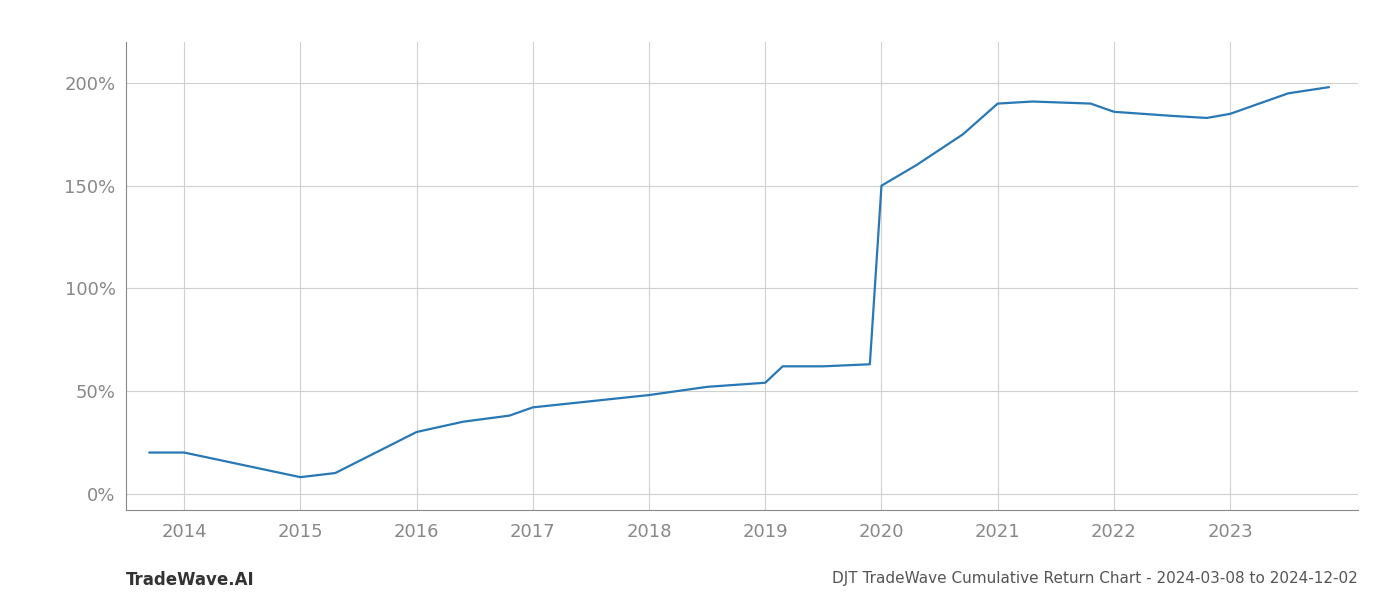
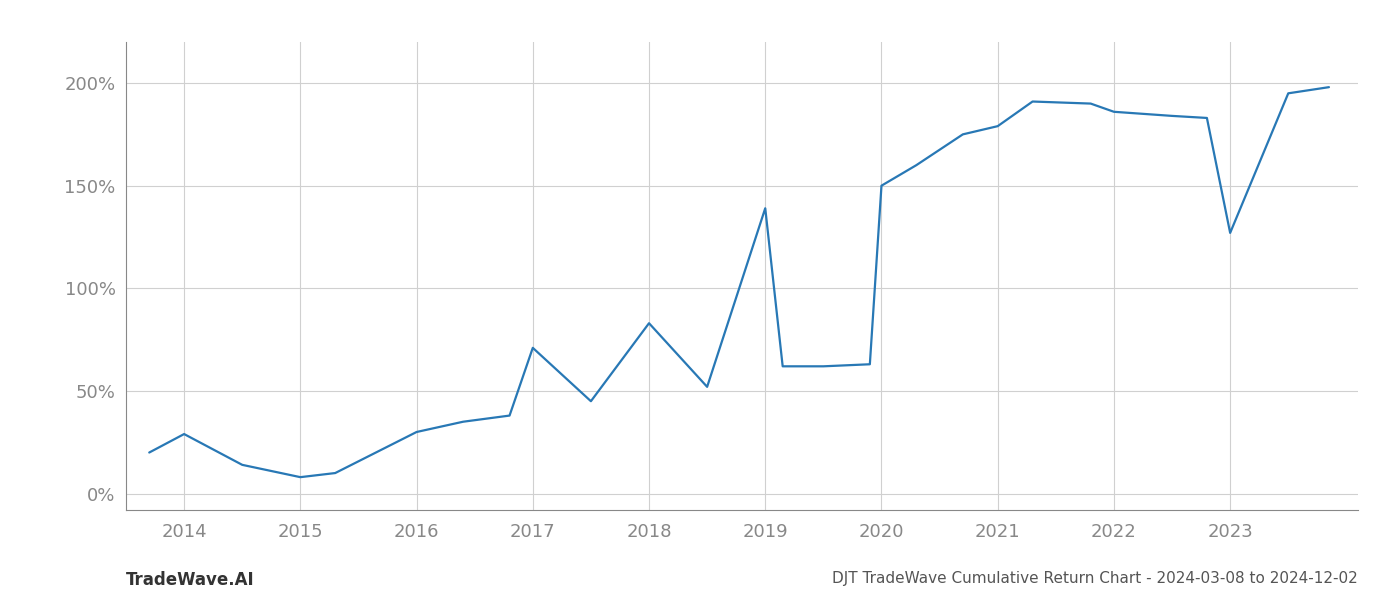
2014: 20% -> 29%
2017: 42% -> 71%
2018: 48% -> 83%
2019: 54% -> 139%
2021: 190% -> 179%
2023: 185% -> 127%
